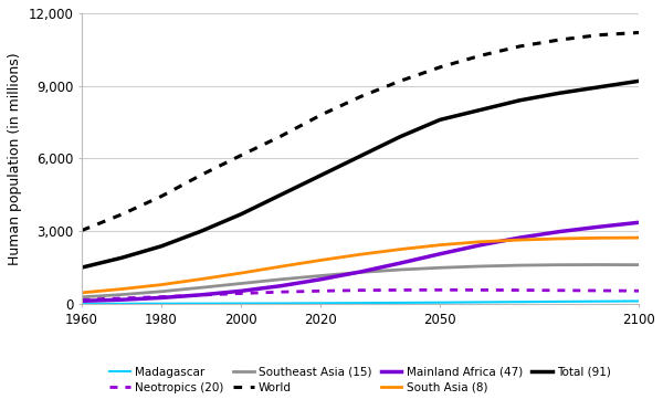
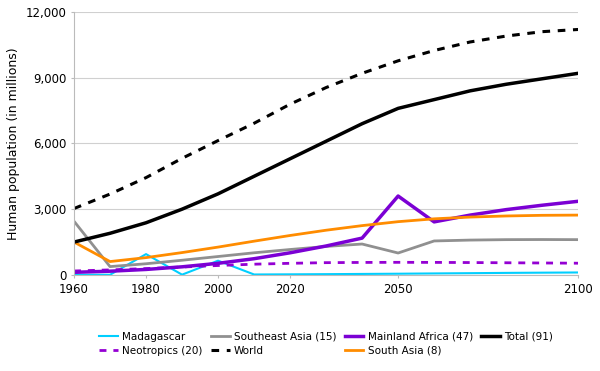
Southeast Asia (15)/1960: 280 -> 2,450
South Asia (8)/1960: 460 -> 1,500
Madagascar/1980: 10 -> 950
Madagascar/2000: 20 -> 650
Southeast Asia (15)/2050: 1,490 -> 1,000
Mainland Africa (47)/2050: 2,060 -> 3,600
